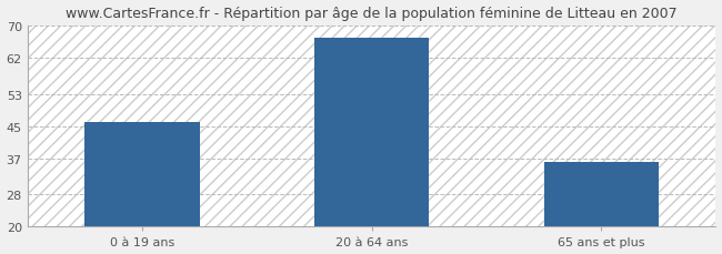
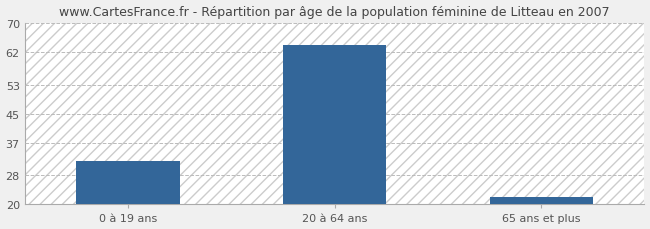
0 à 19 ans: 46 -> 32
20 à 64 ans: 67 -> 64
65 ans et plus: 36 -> 22
